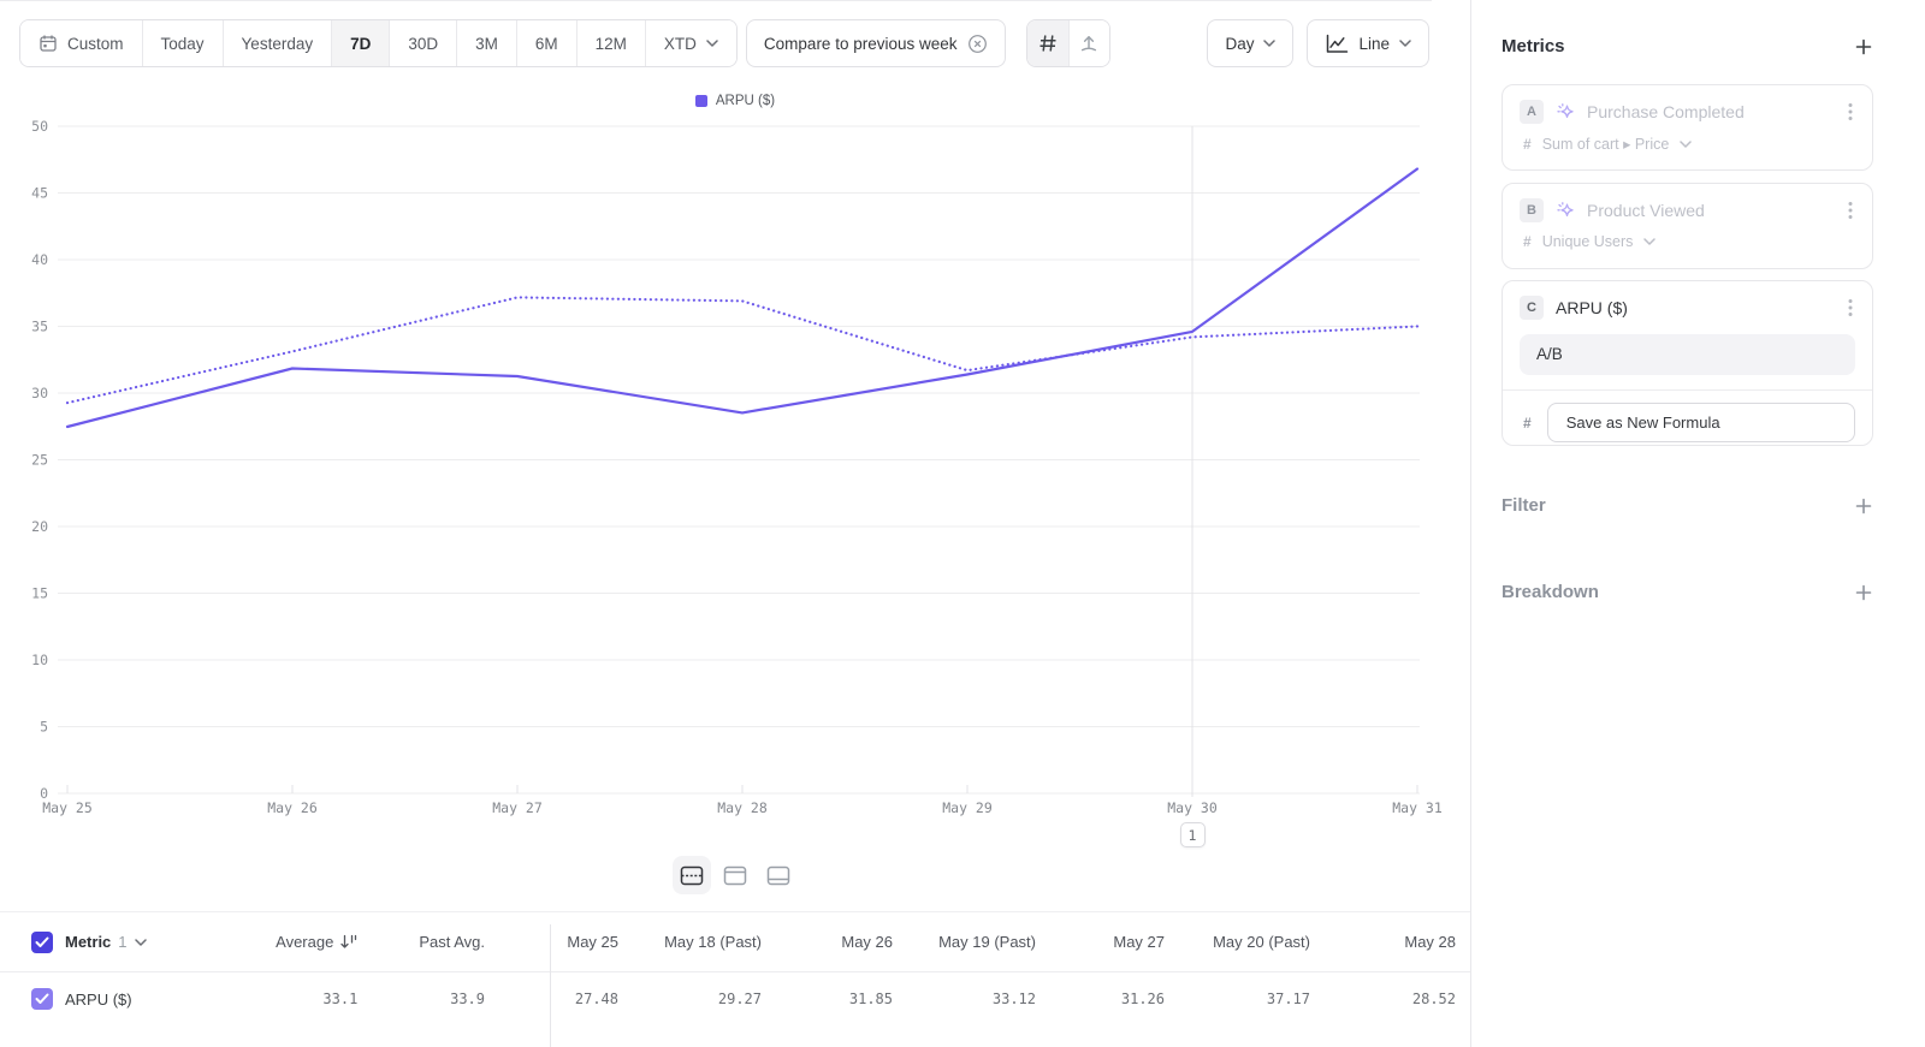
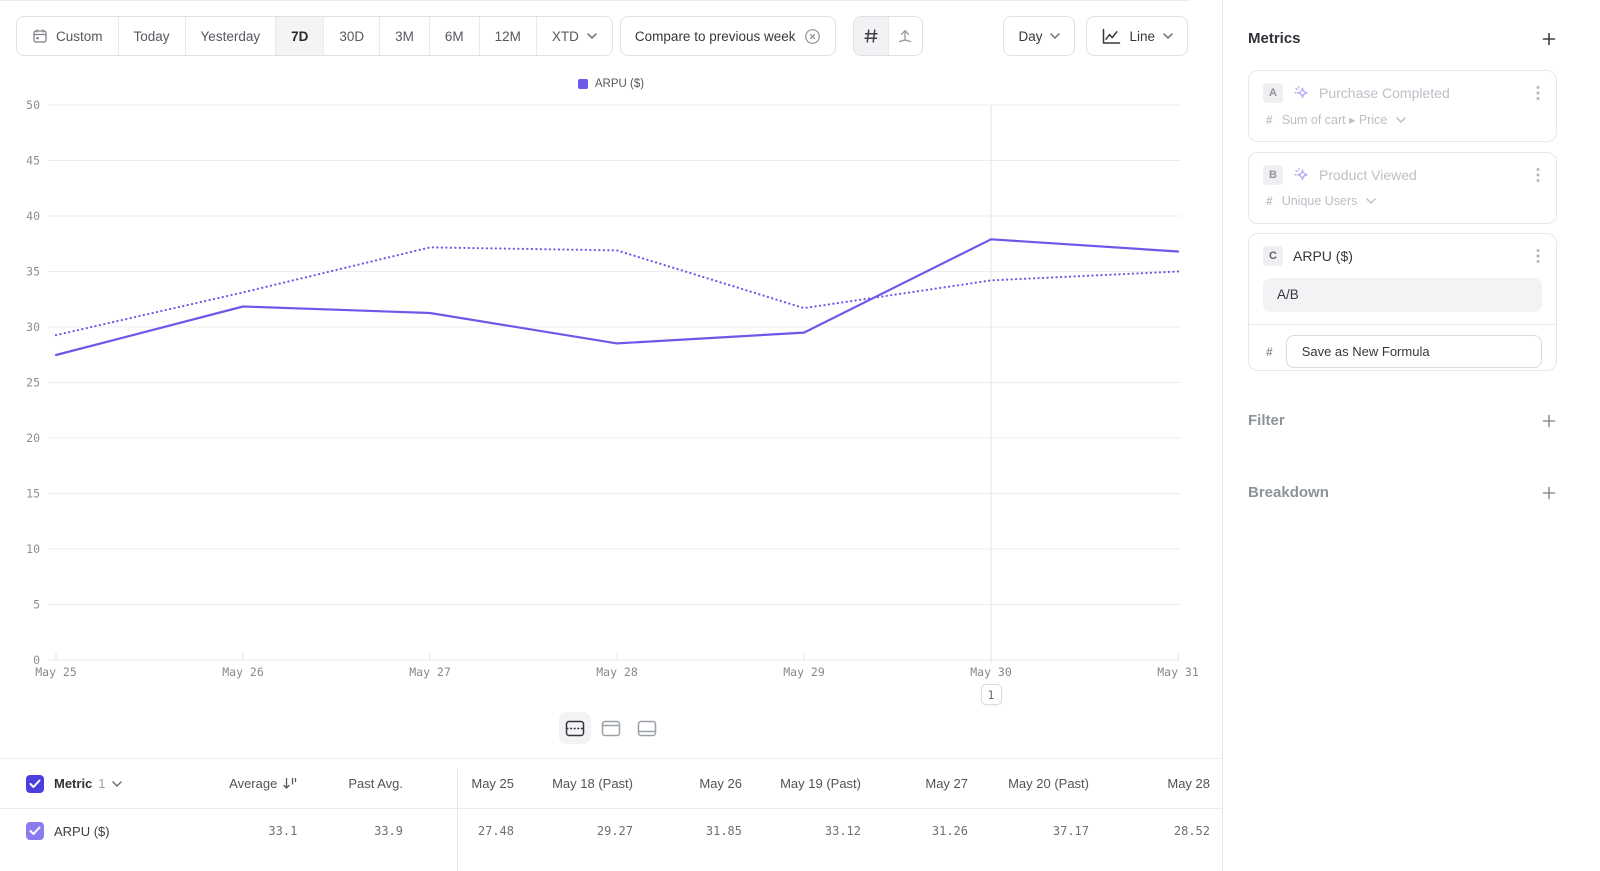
ARPU ($)/May 29: 31.4 -> 29.5
ARPU ($)/May 30: 34.6 -> 37.9
ARPU ($)/May 31: 46.8 -> 36.8
